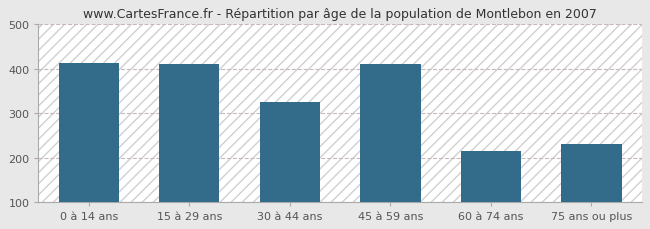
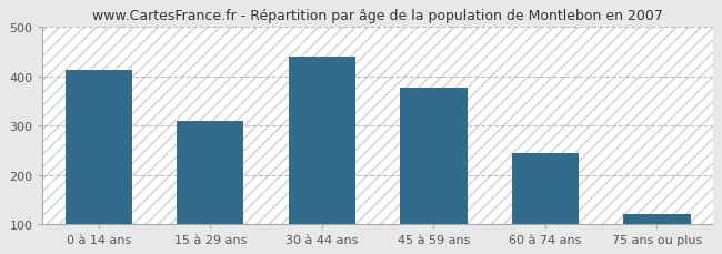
15 à 29 ans: 410 -> 310
30 à 44 ans: 325 -> 441
45 à 59 ans: 410 -> 378
60 à 74 ans: 215 -> 244
75 ans ou plus: 230 -> 120
